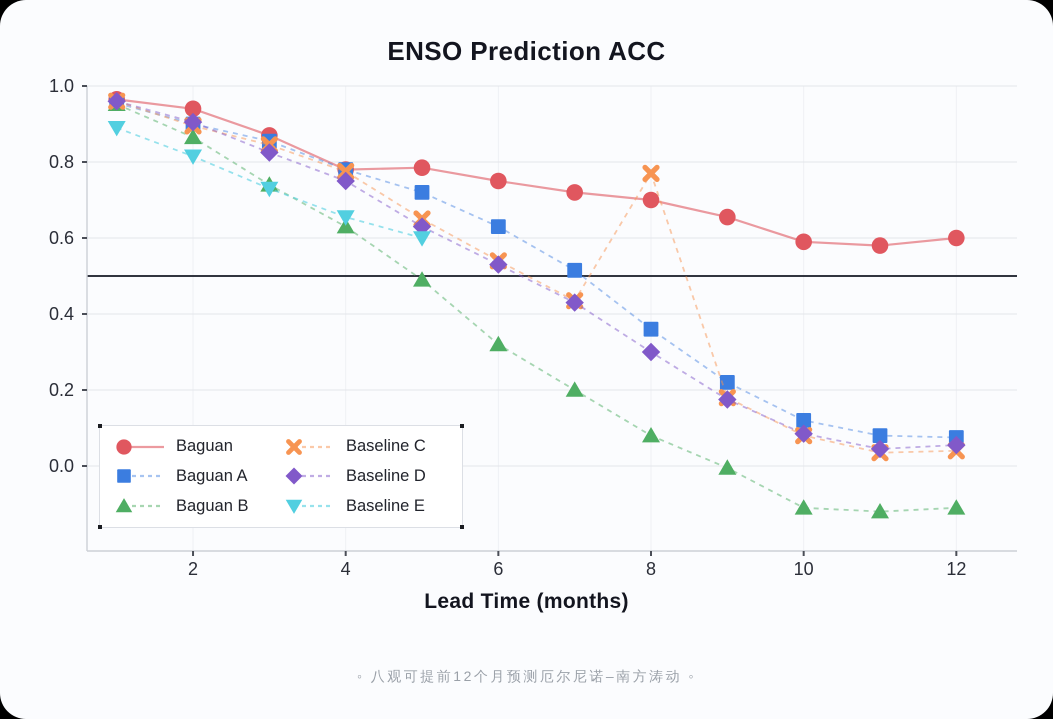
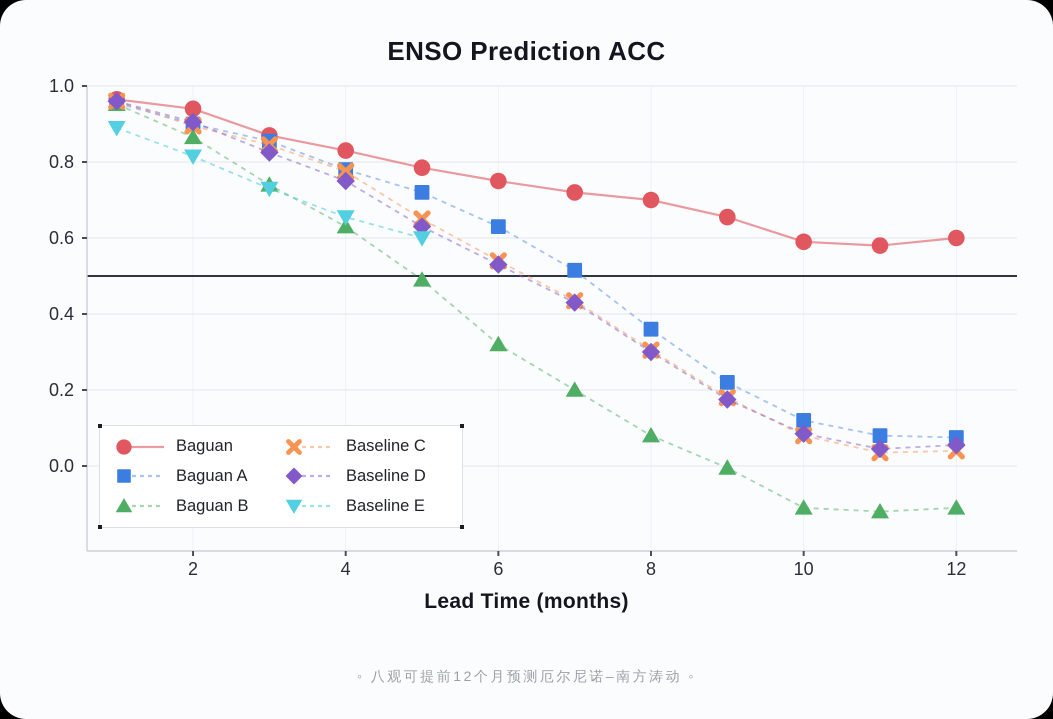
Baguan/4: 0.78 -> 0.83
Baseline C/8: 0.77 -> 0.30
